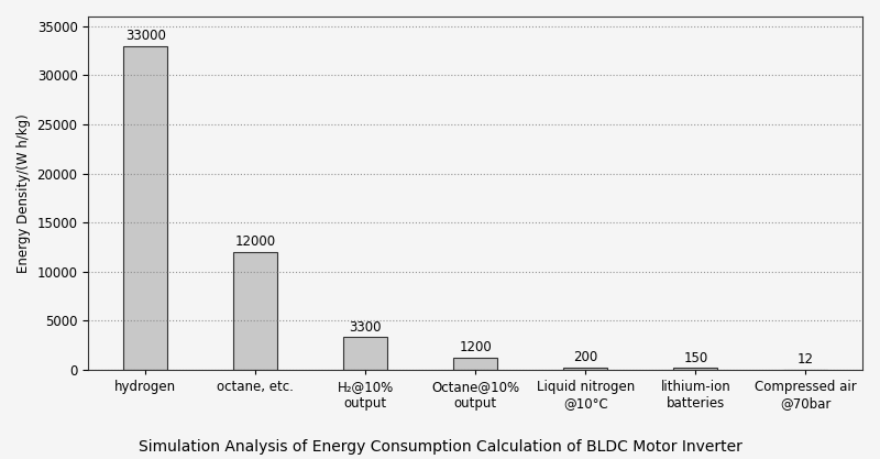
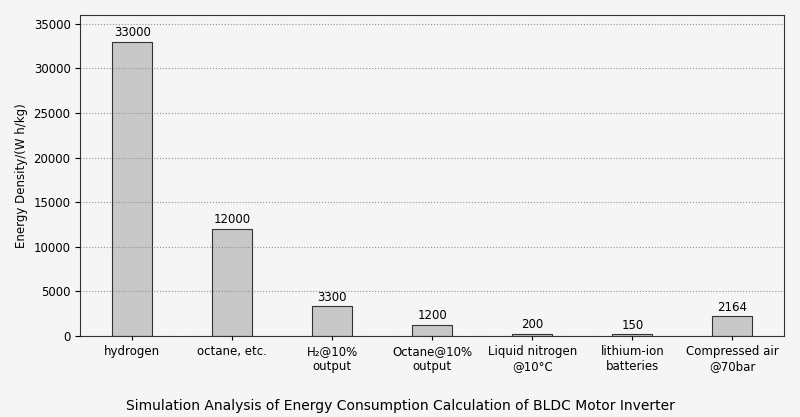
Compressed air @70bar: 12 -> 2164
